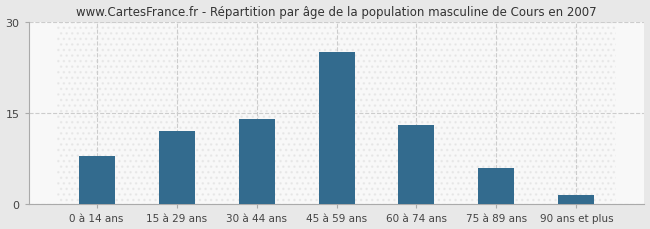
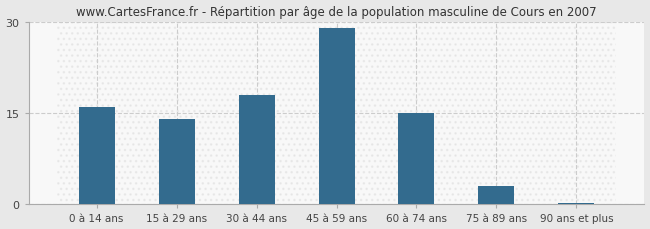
0 à 14 ans: 8.0 -> 16.0
15 à 29 ans: 12.0 -> 14.0
30 à 44 ans: 14.0 -> 18.0
45 à 59 ans: 25.0 -> 29.0
60 à 74 ans: 13.0 -> 15.0
75 à 89 ans: 6.0 -> 3.0
90 ans et plus: 1.6 -> 0.3
